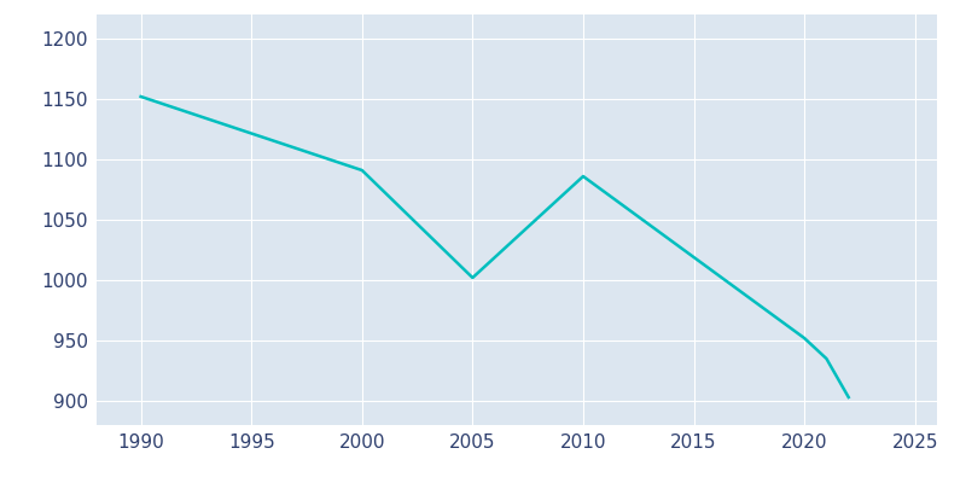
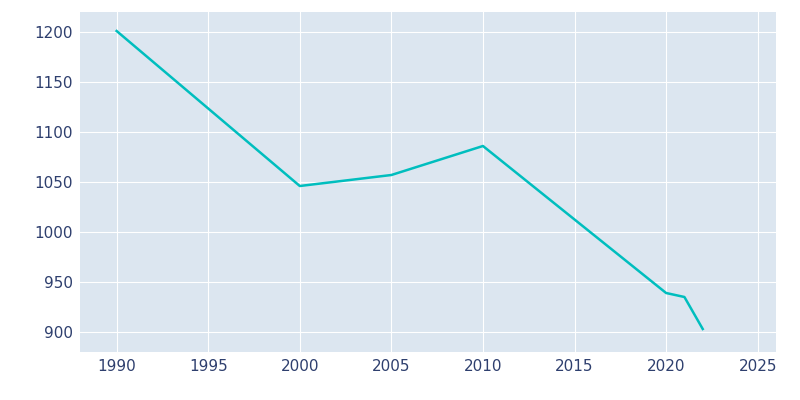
1990: 1152 -> 1201
2000: 1091 -> 1046
2005: 1002 -> 1057
2020: 952 -> 939
